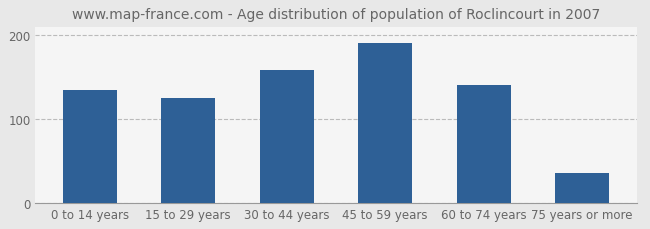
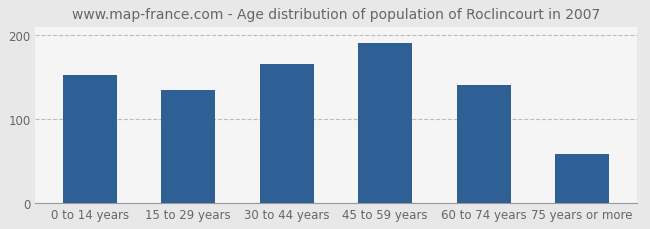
0 to 14 years: 135 -> 152
15 to 29 years: 125 -> 134
30 to 44 years: 158 -> 166
75 years or more: 35 -> 58
